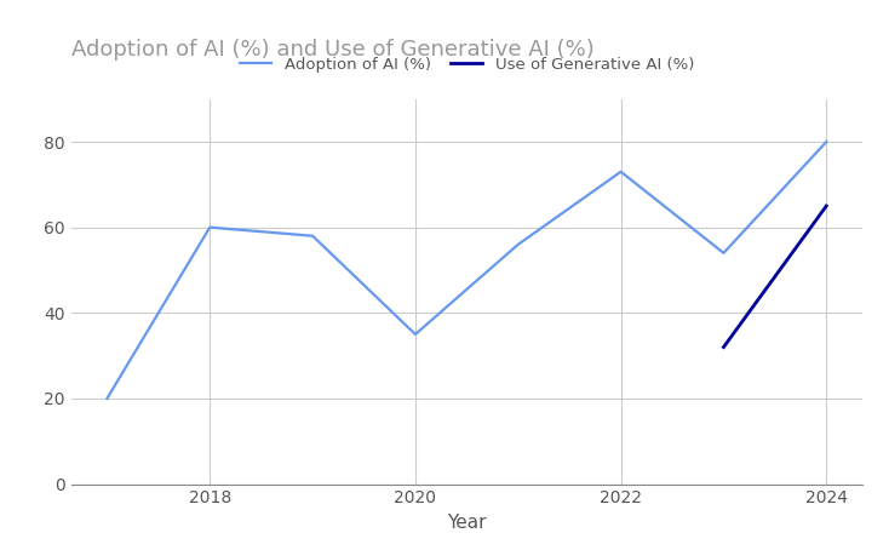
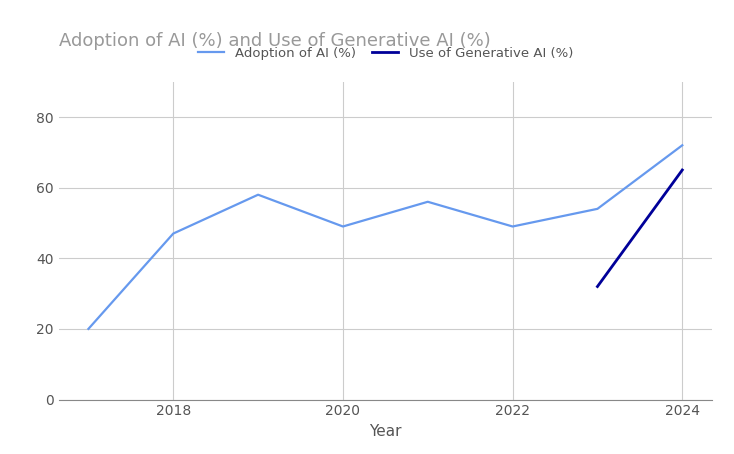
2018: 60 -> 47
2020: 35 -> 49
2022: 73 -> 49
2024: 80 -> 72
